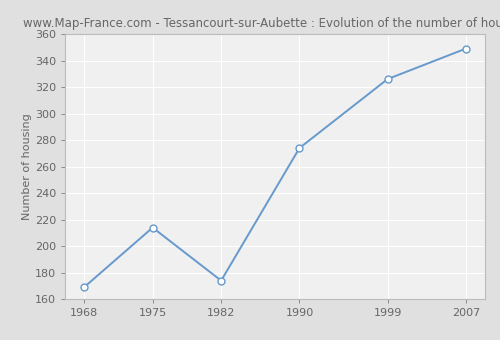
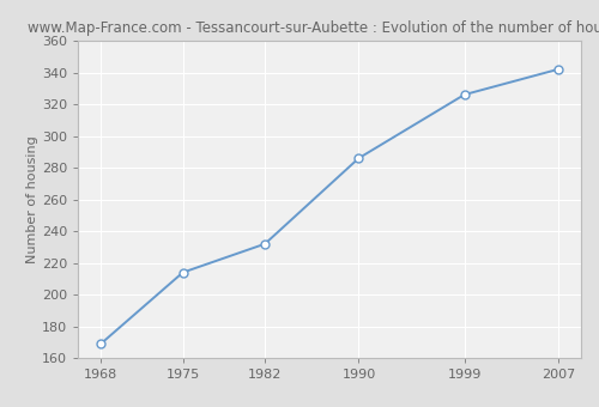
1982: 174 -> 232
1990: 274 -> 286
2007: 349 -> 342
